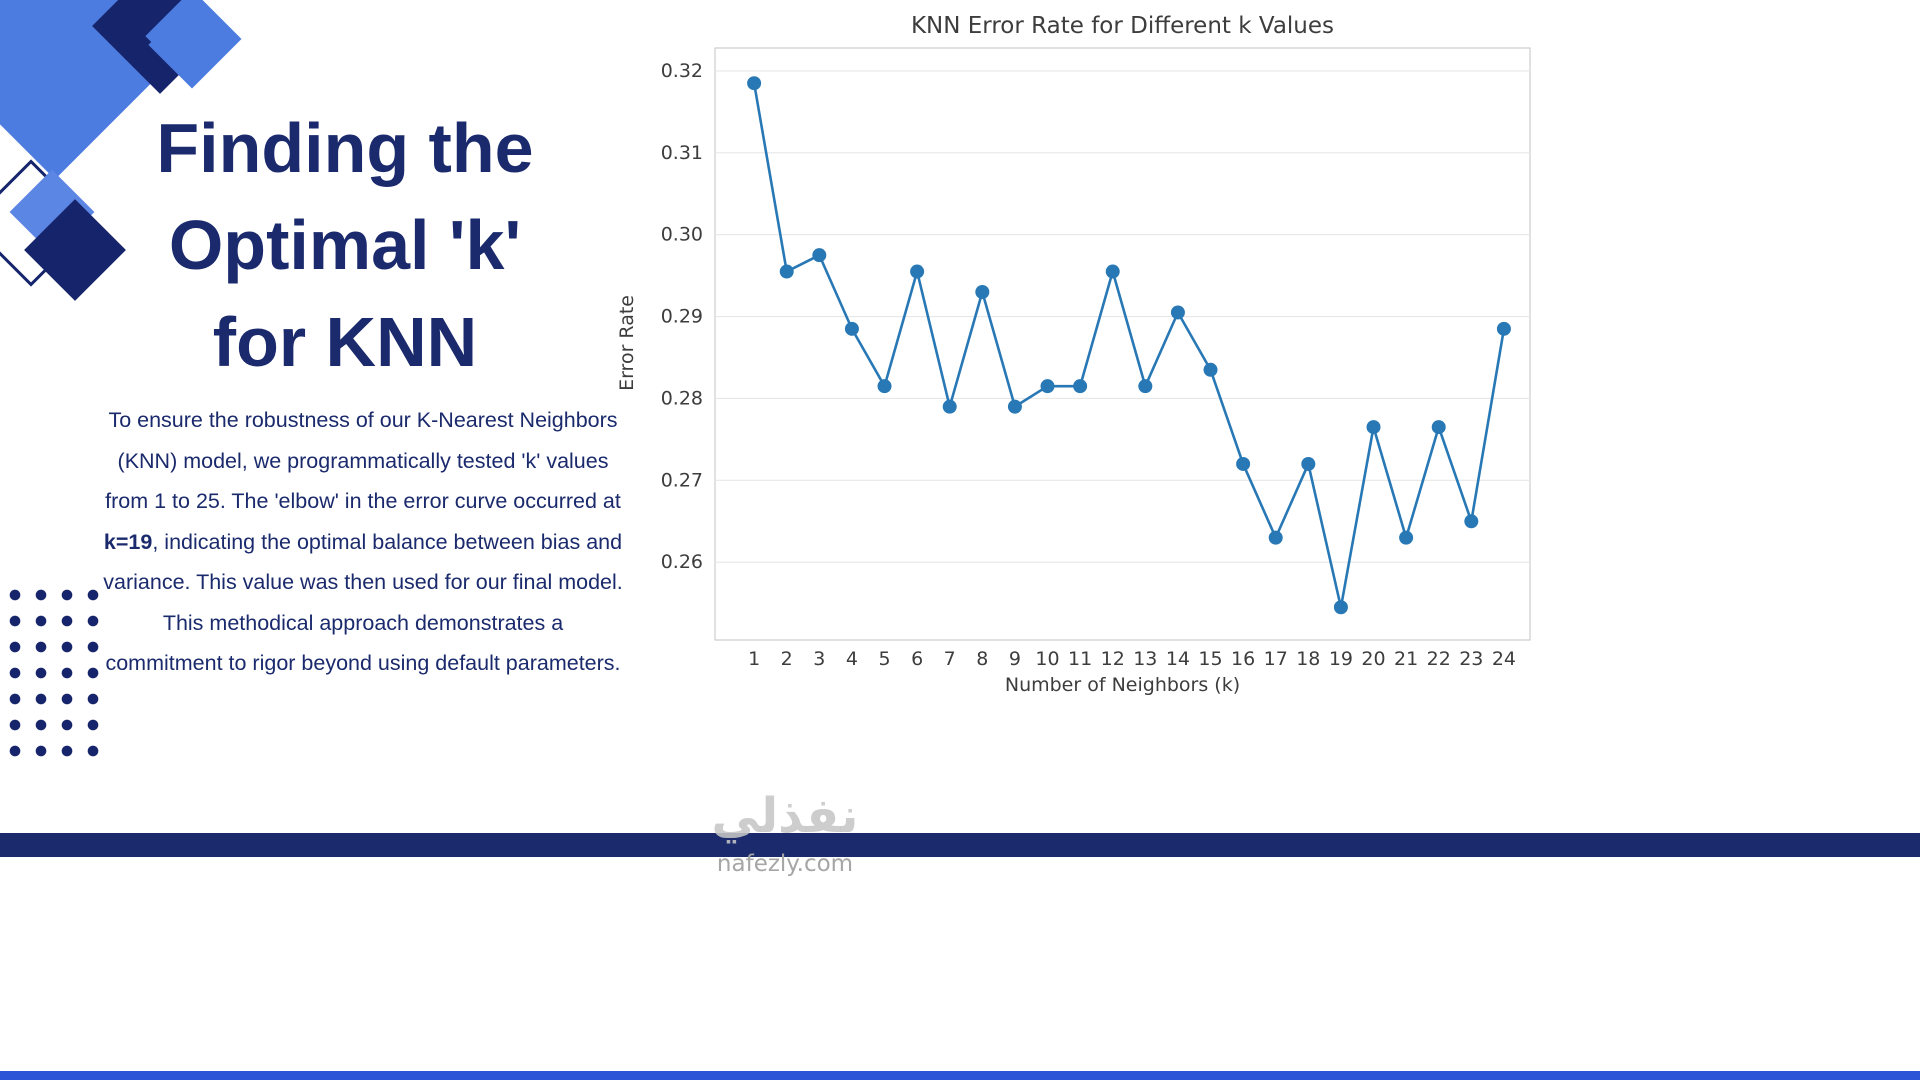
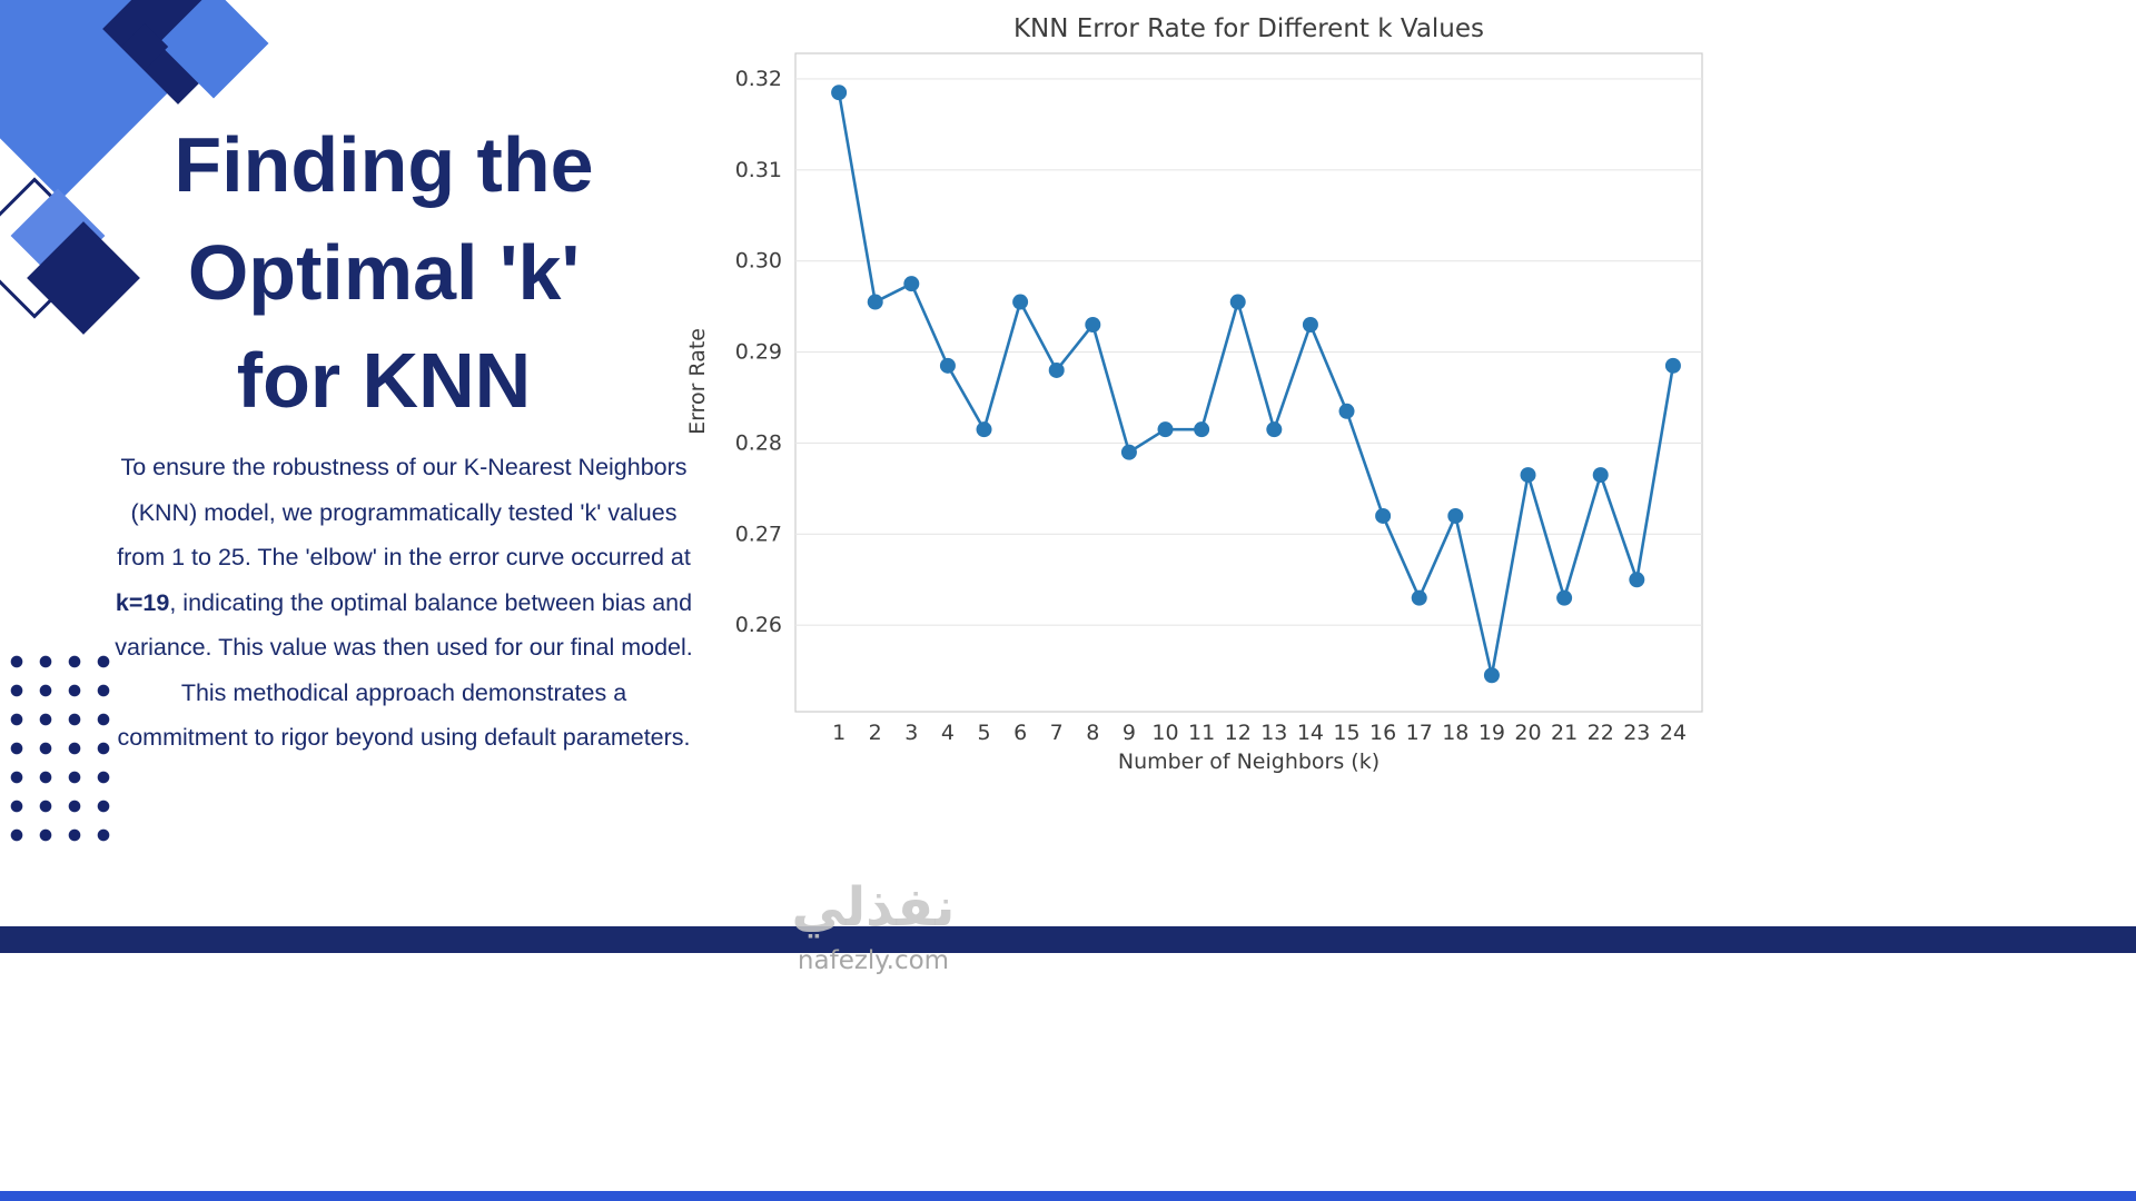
7: 0.279 -> 0.288
14: 0.290 -> 0.293
